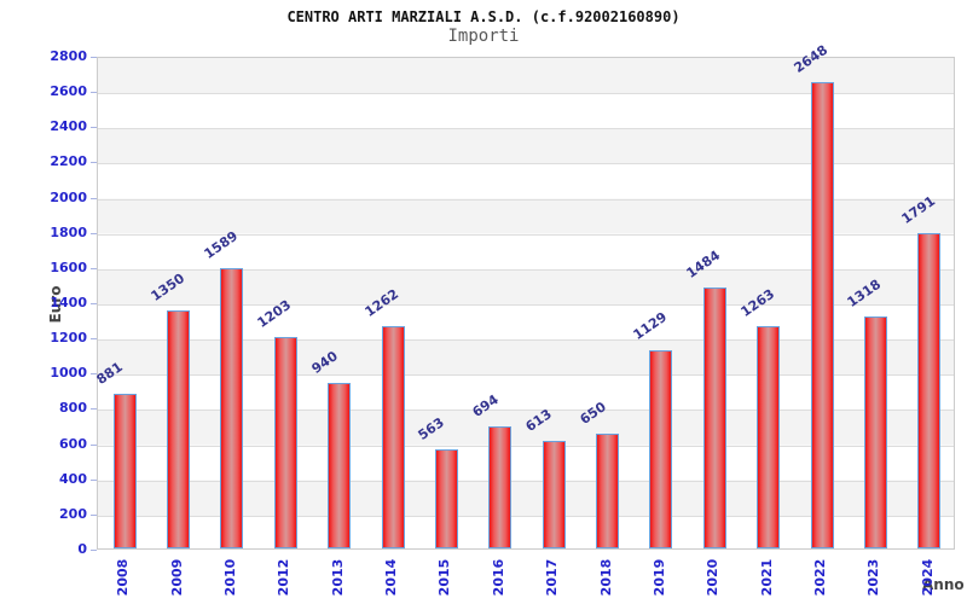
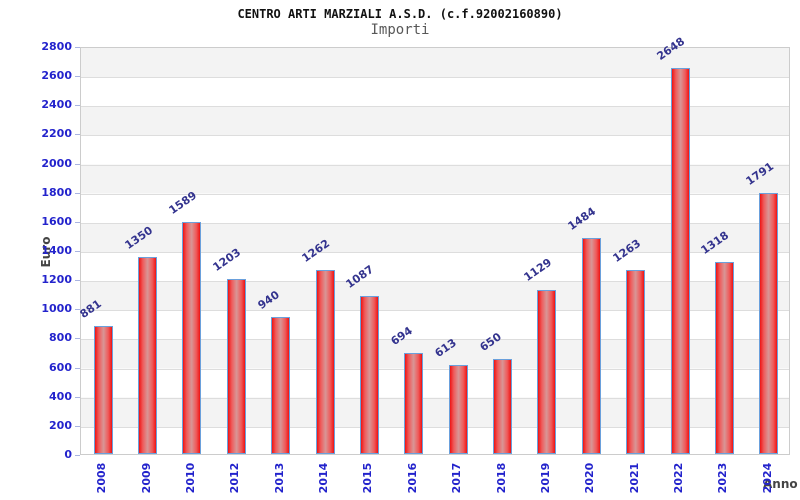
2015: 563 -> 1087
